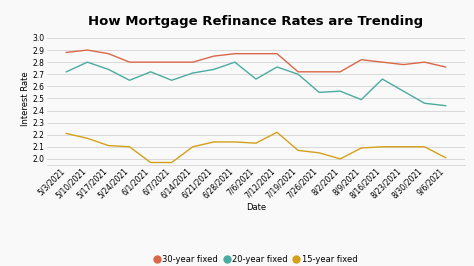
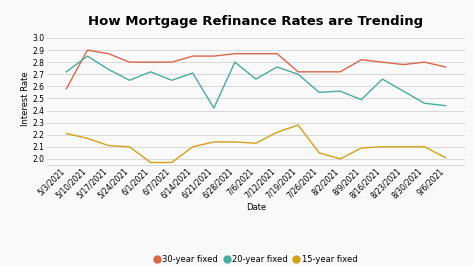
30-year fixed/5/3/2021: 2.88 -> 2.58
20-year fixed/5/10/2021: 2.80 -> 2.85
30-year fixed/6/14/2021: 2.80 -> 2.85
20-year fixed/6/21/2021: 2.74 -> 2.42
15-year fixed/7/19/2021: 2.07 -> 2.28
